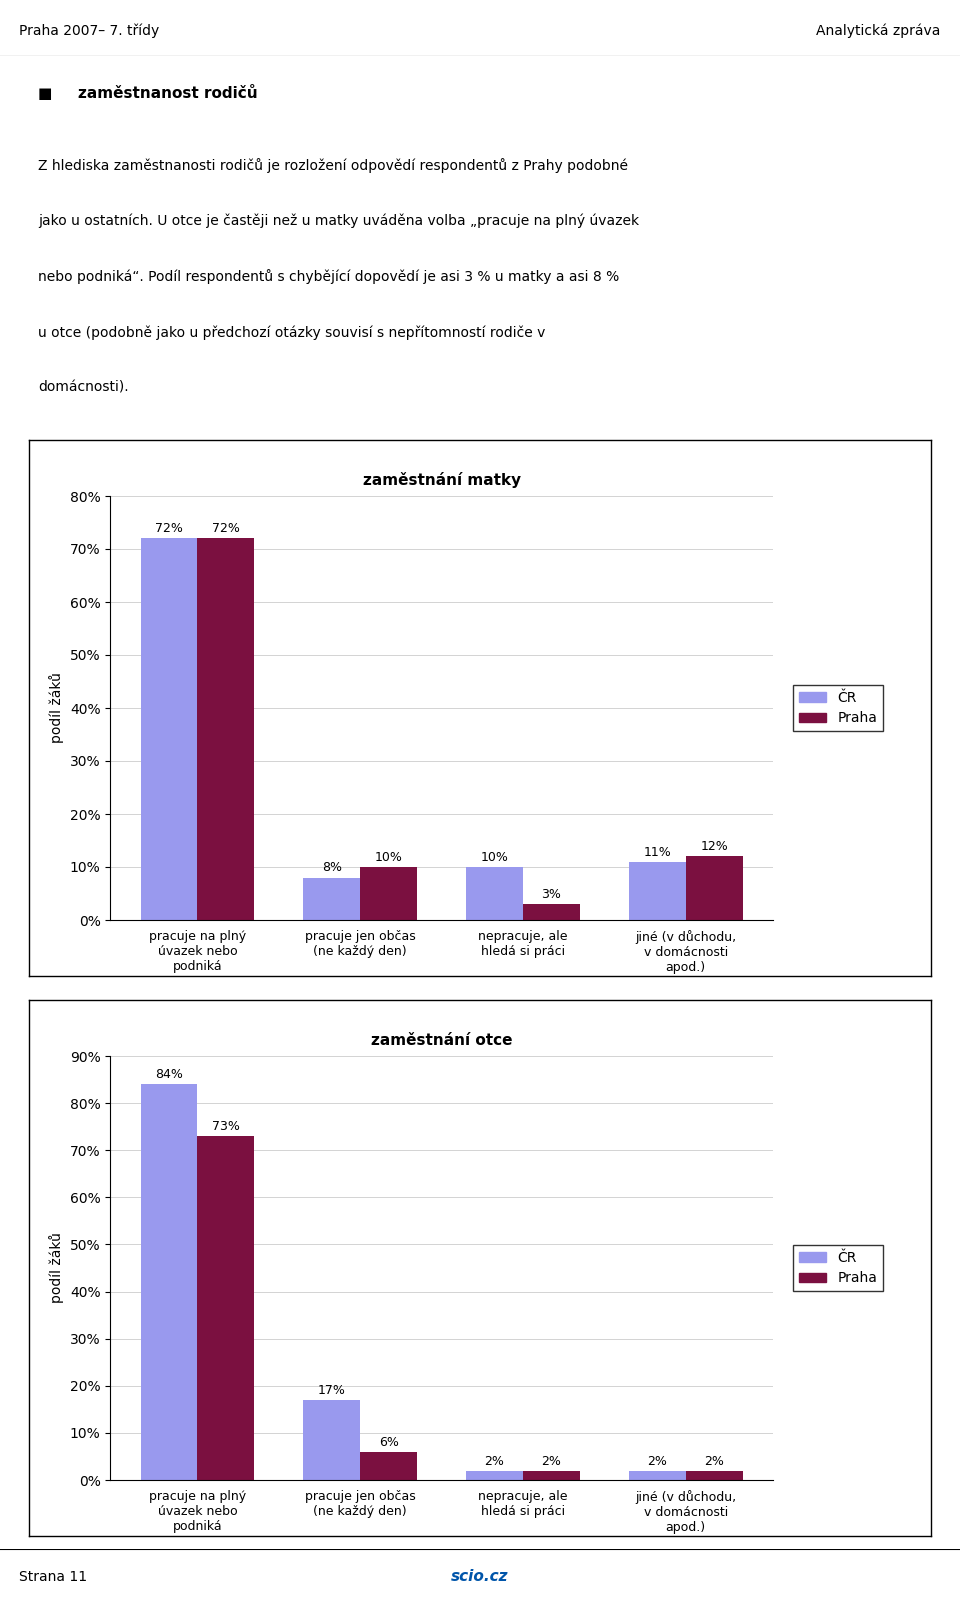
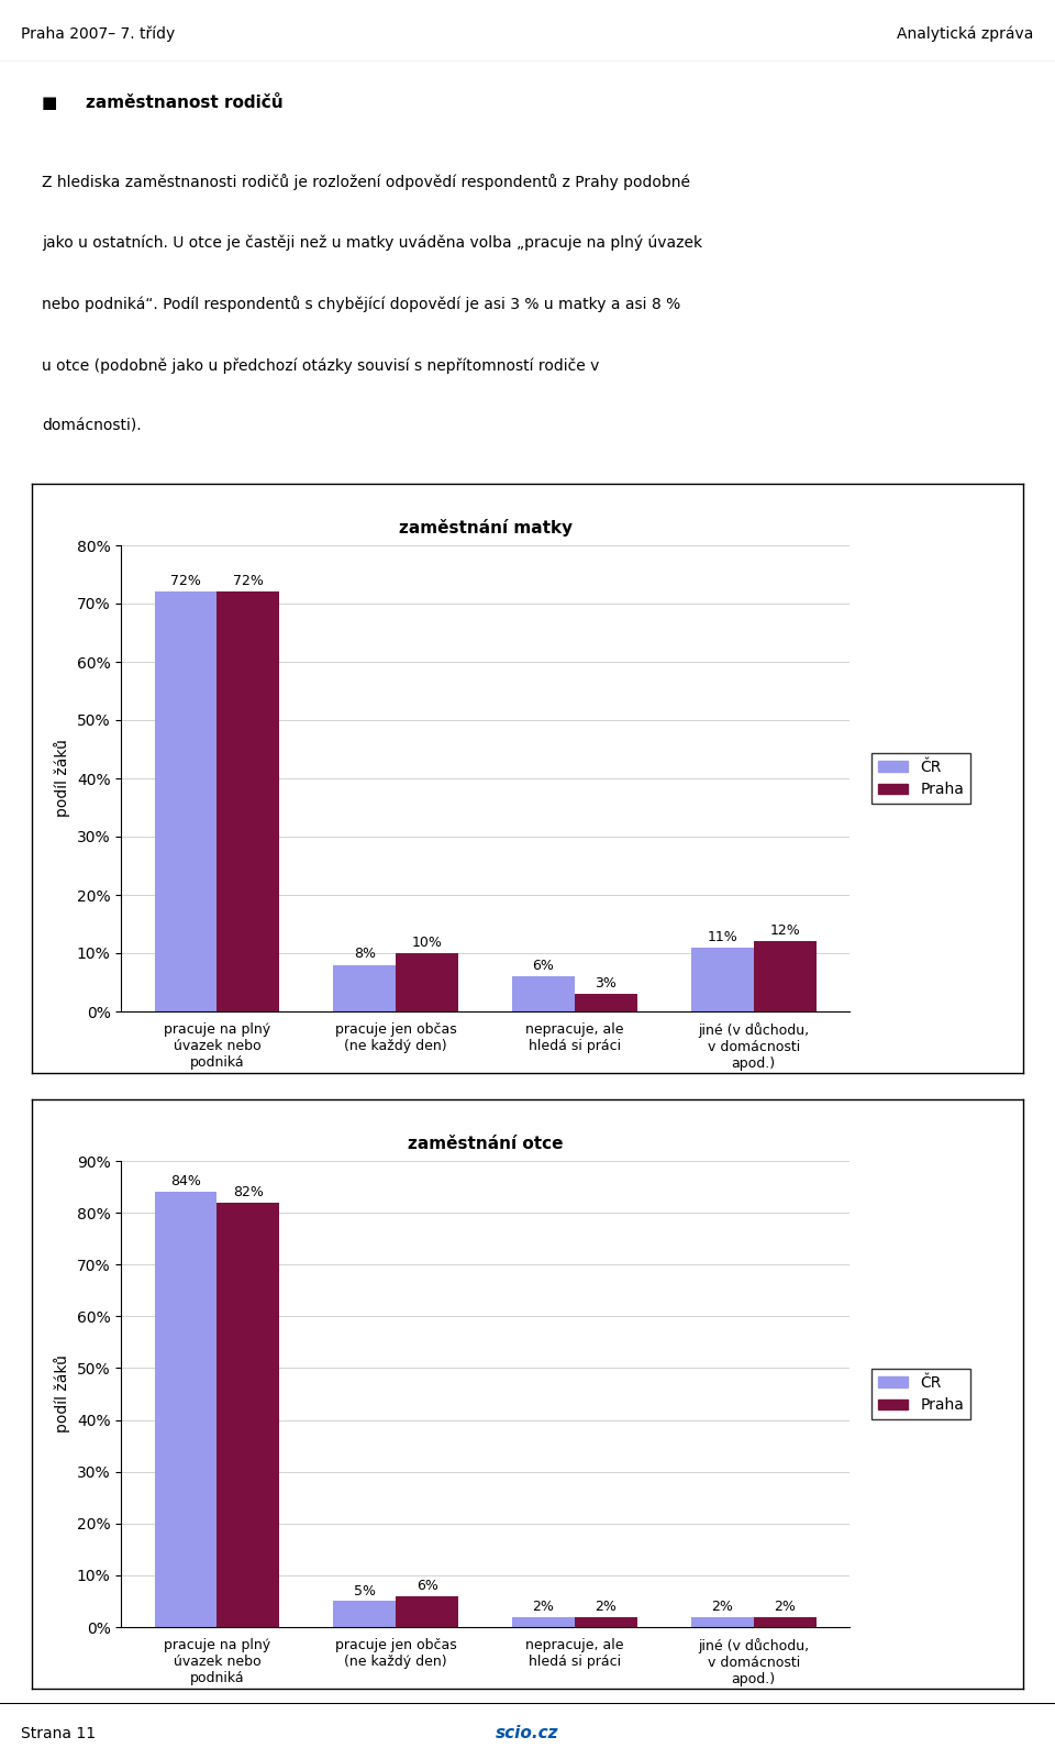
zaměstnání matky/ČR/nepracuje, ale hledá si práci: 10% -> 6%
zaměstnání otce/Praha/pracuje na plný úvazek nebo podniká: 73% -> 82%
zaměstnání otce/ČR/pracuje jen občas (ne každý den): 17% -> 5%
